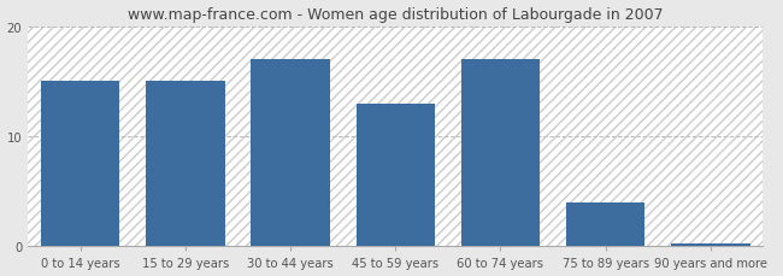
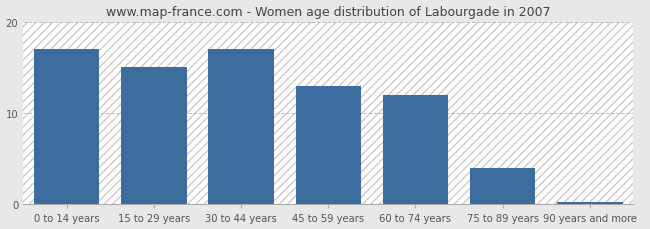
0 to 14 years: 15.0 -> 17.0
60 to 74 years: 17.0 -> 12.0
